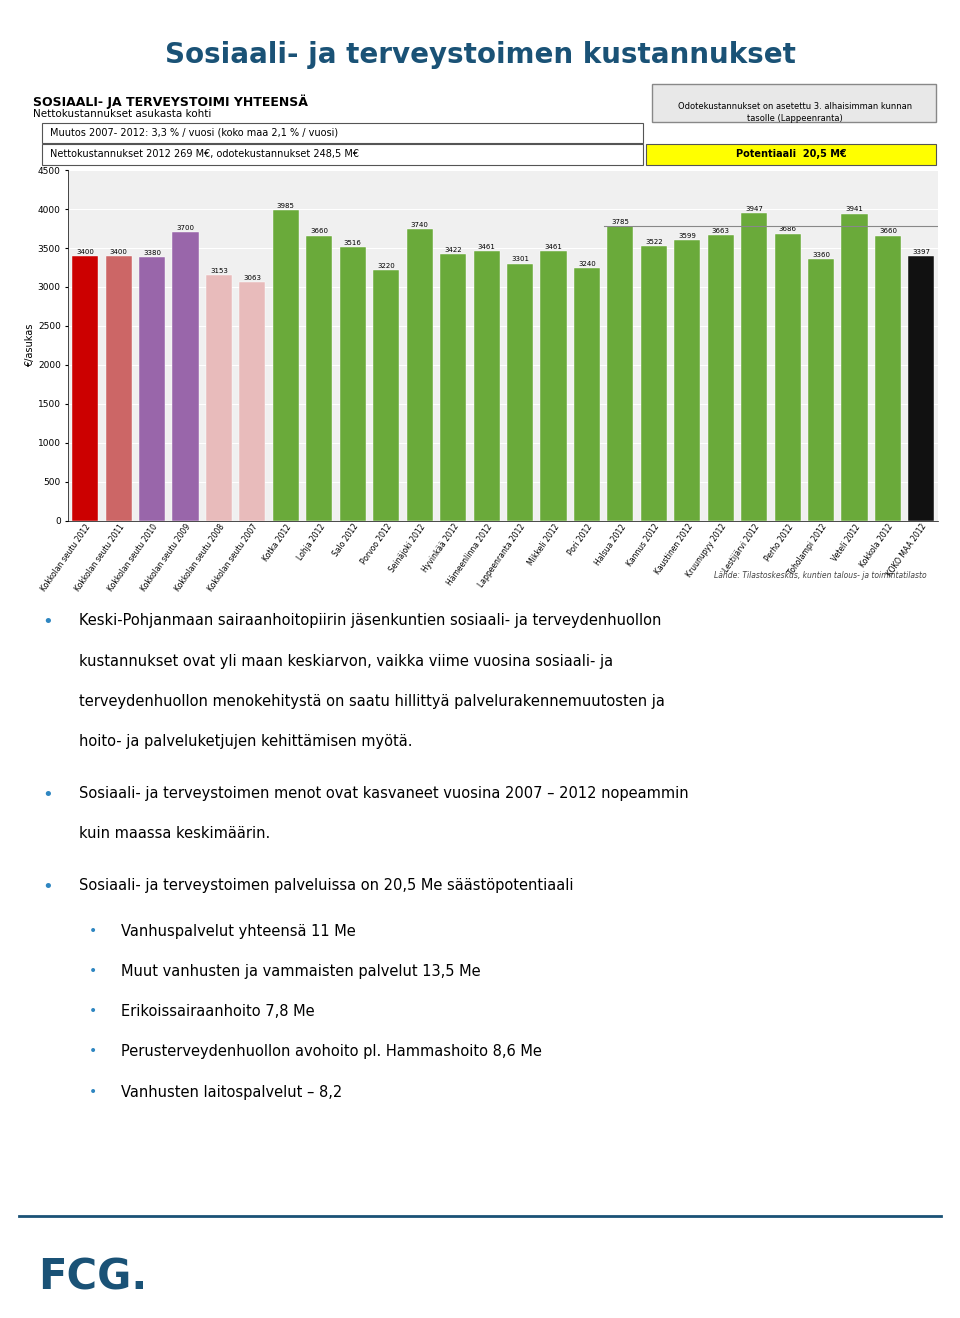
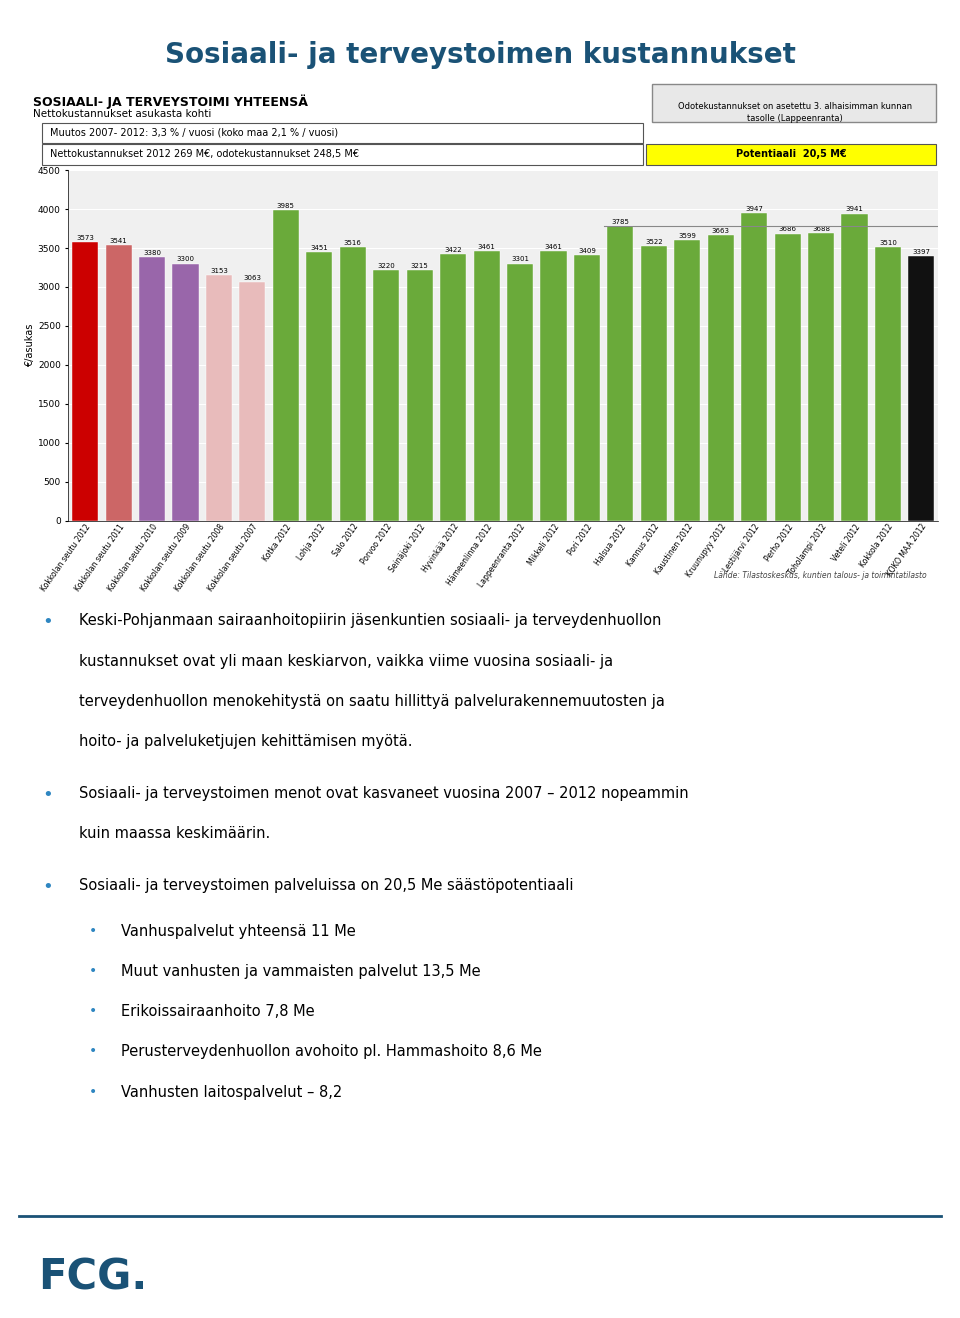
Kokkolan seutu 2012: 3400 -> 3570
Kokkolan seutu 2011: 3400 -> 3540
Kokkolan seutu 2009: 3700 -> 3300
Lohja 2012: 3660 -> 3450
Seinäjoki 2012: 3740 -> 3220
Pori 2012: 3240 -> 3410
Toholampi 2012: 3360 -> 3690
Kokkola 2012: 3660 -> 3510
